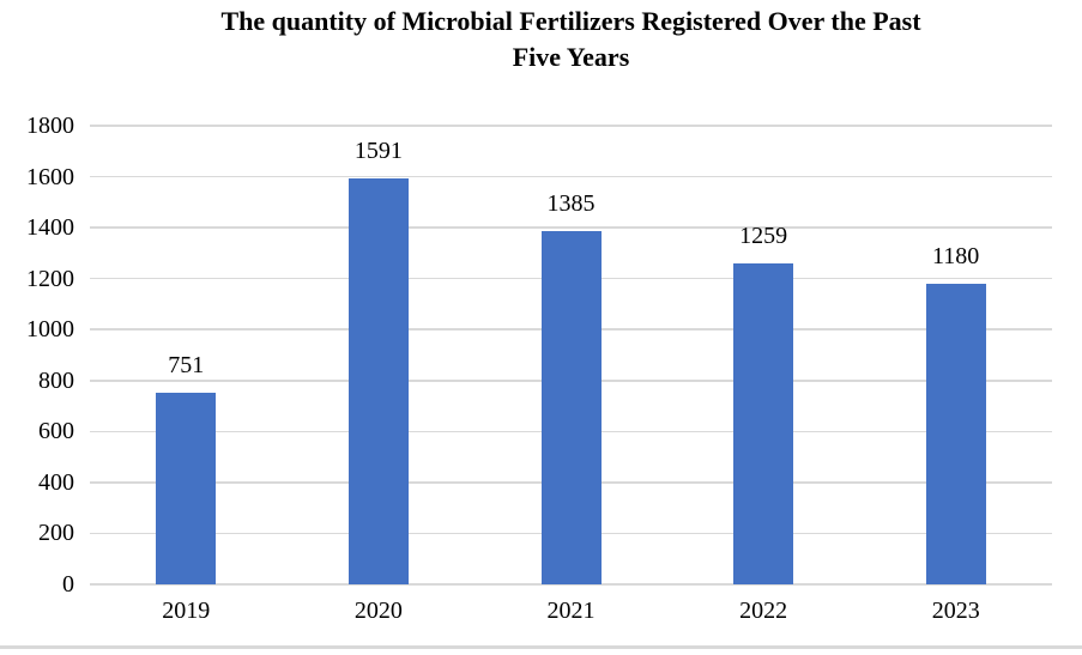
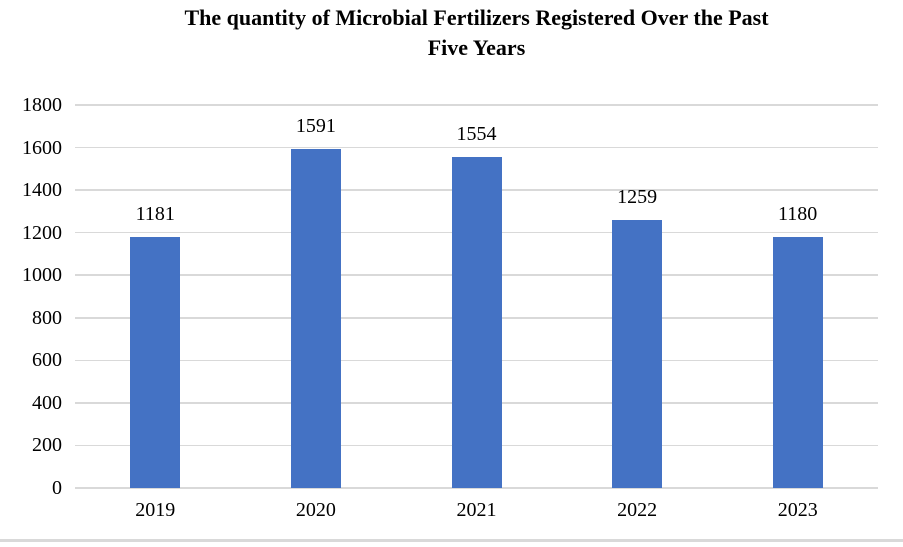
2019: 751 -> 1181
2021: 1385 -> 1554
